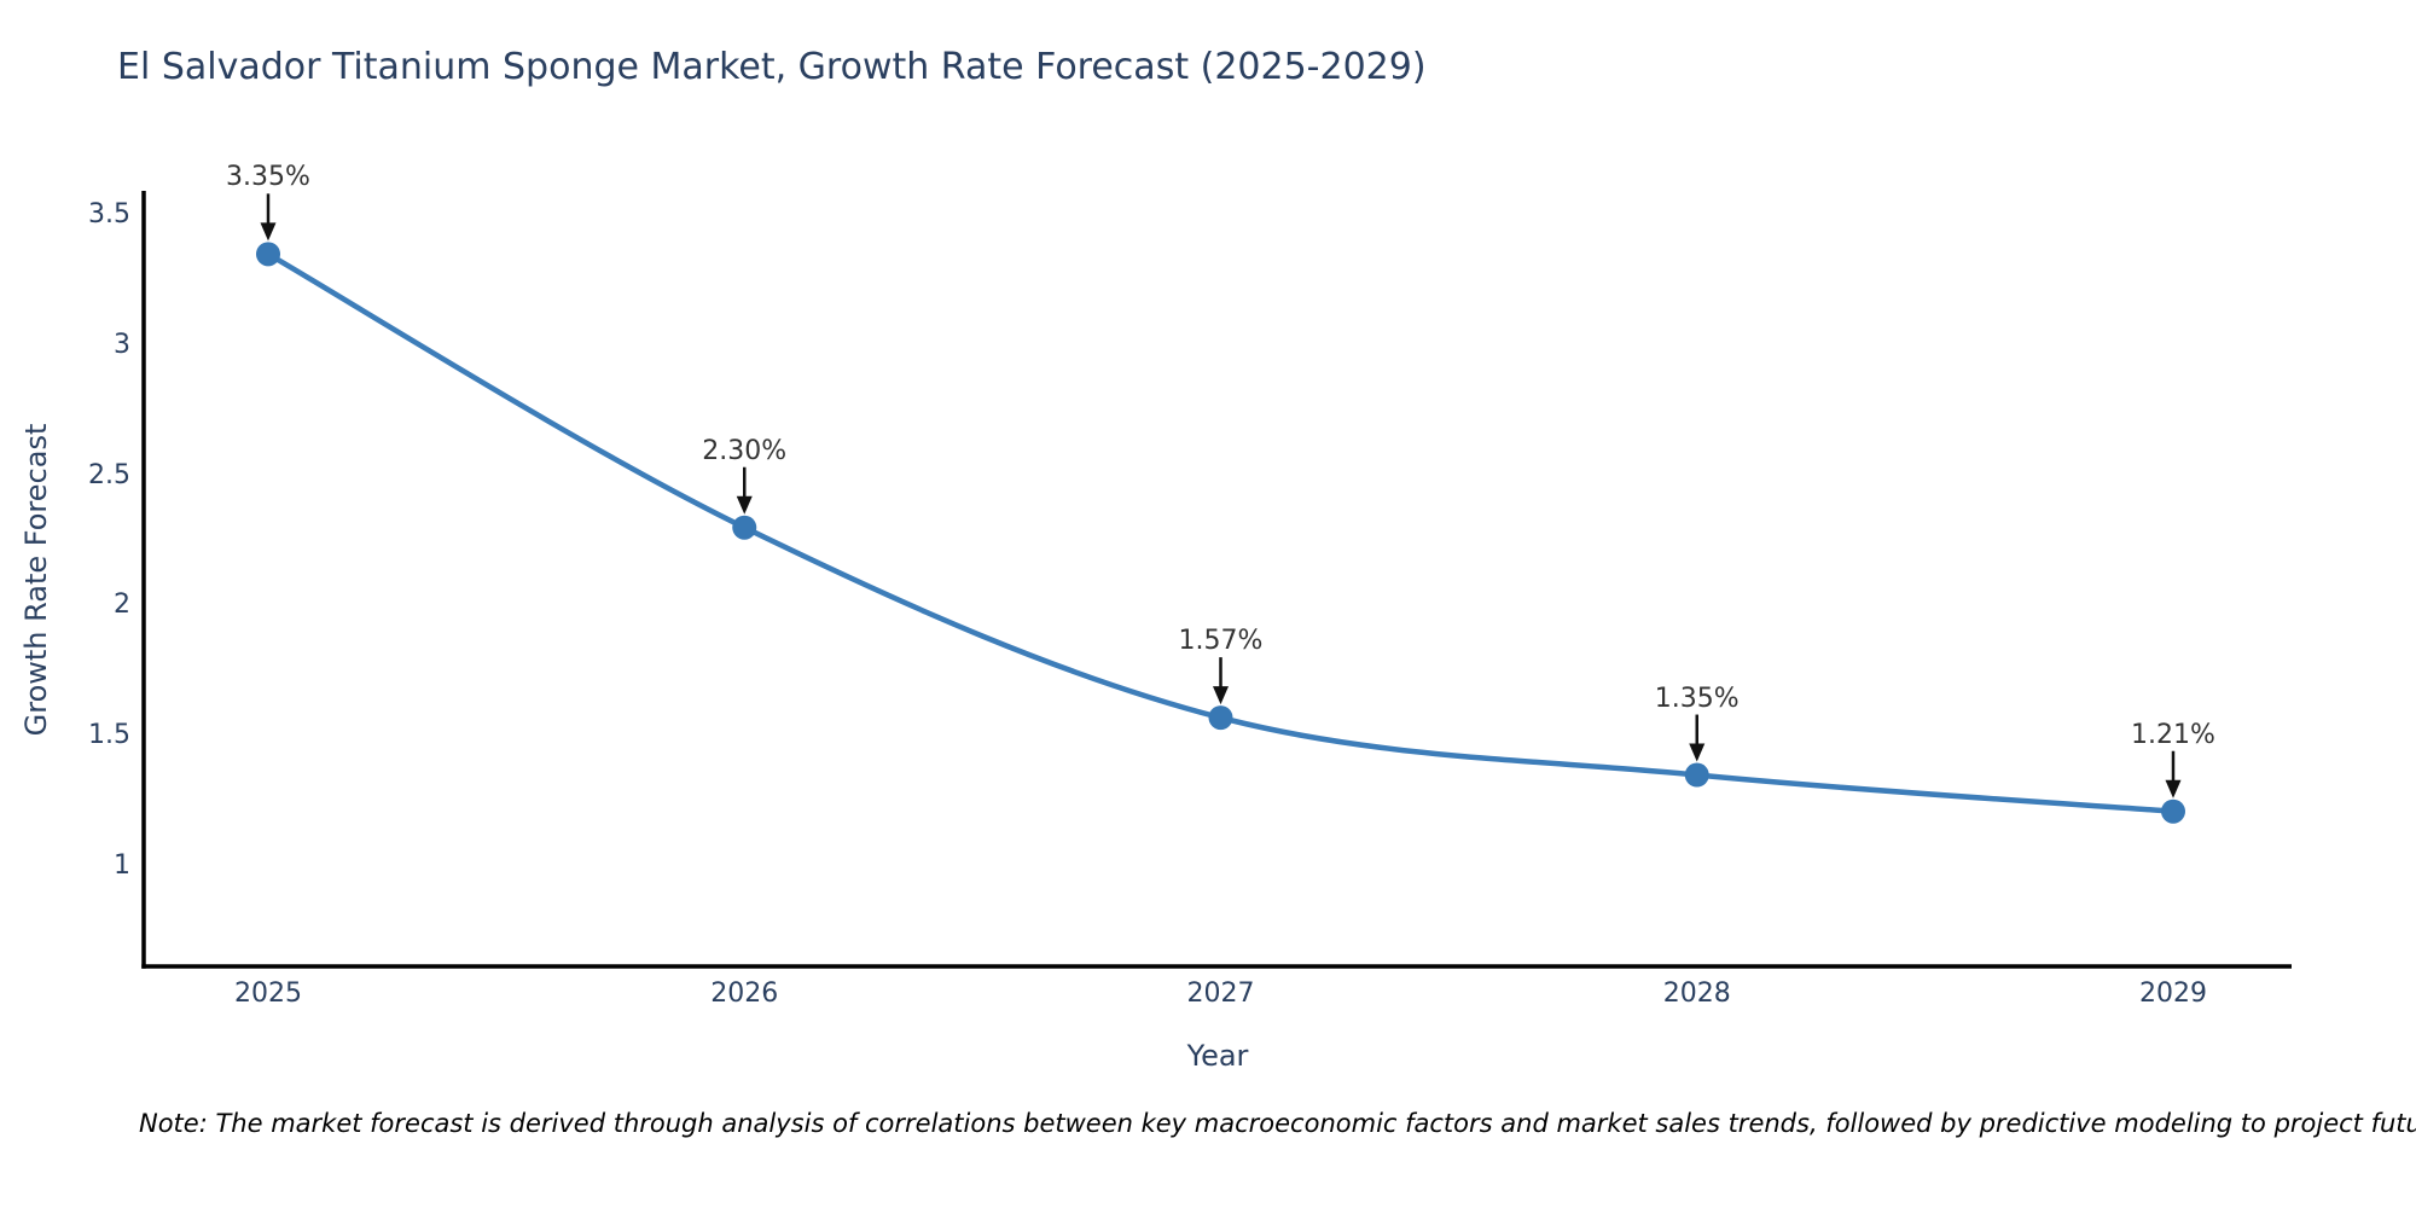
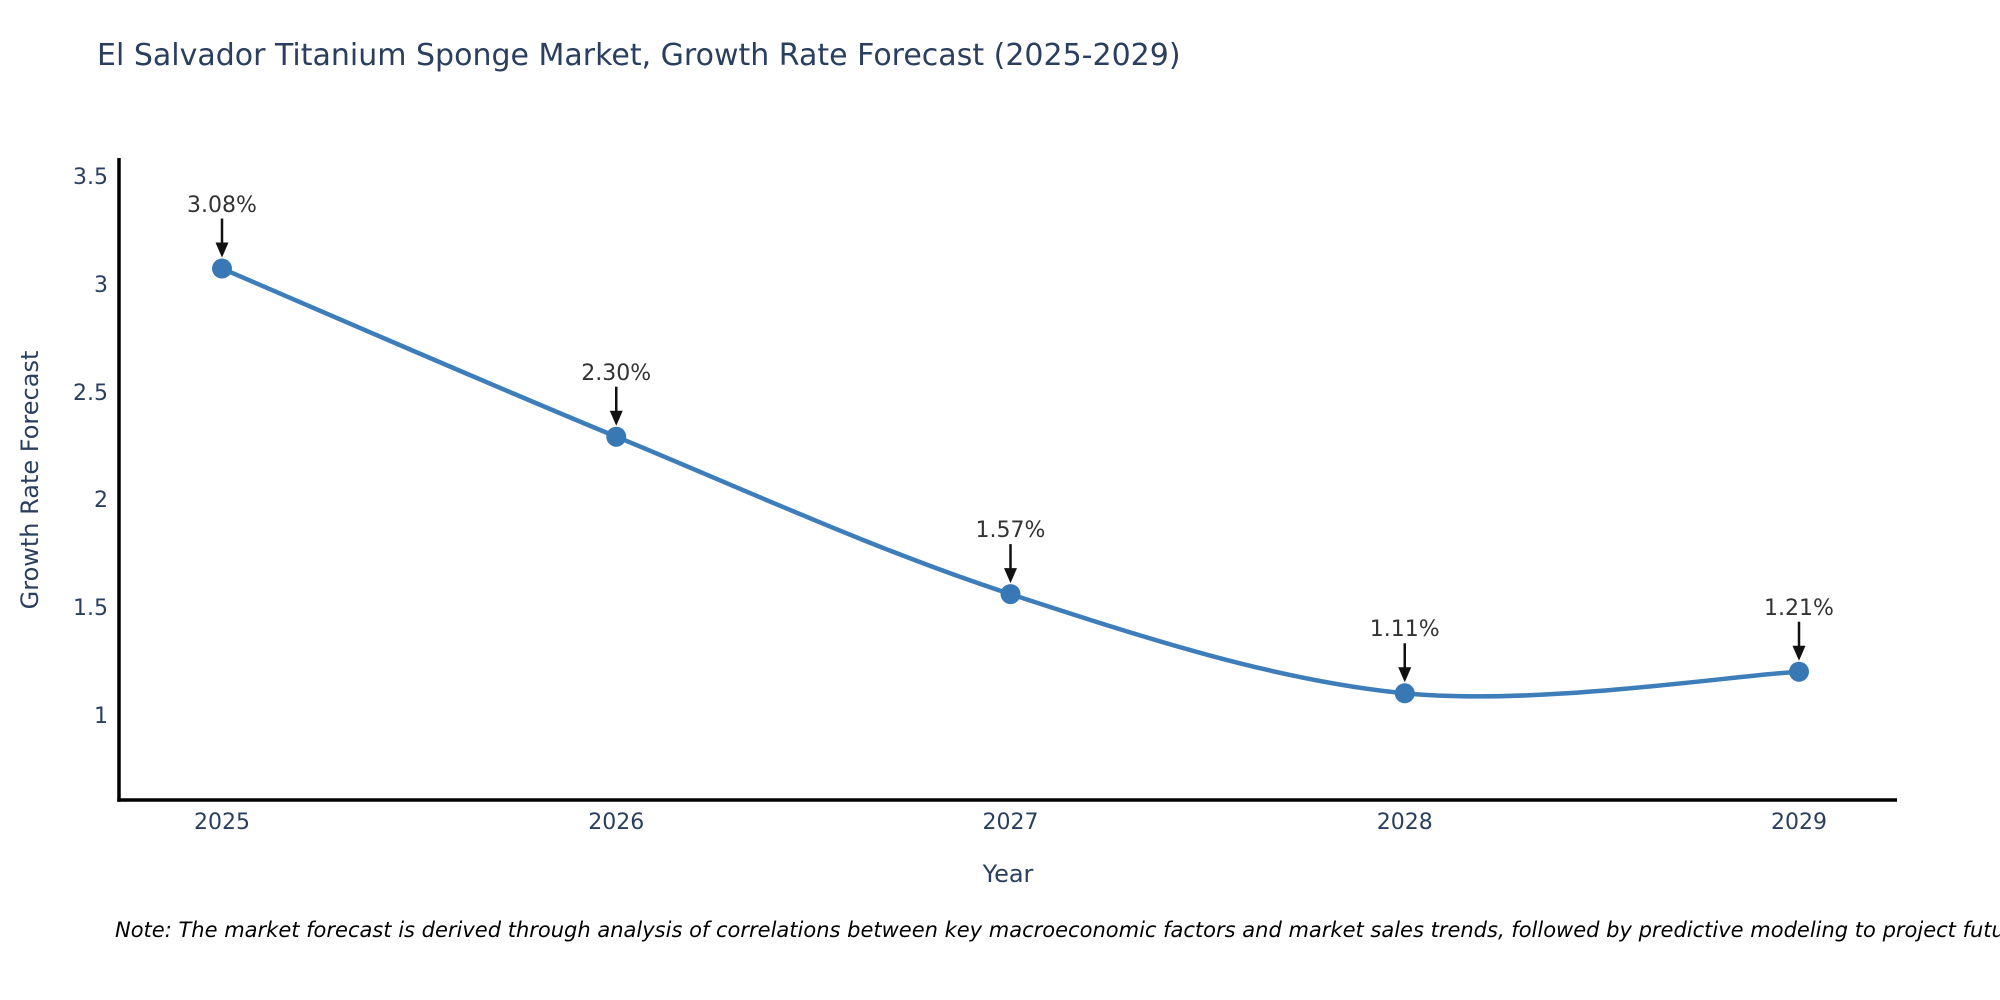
2025: 3.35% -> 3.08%
2028: 1.35% -> 1.11%
